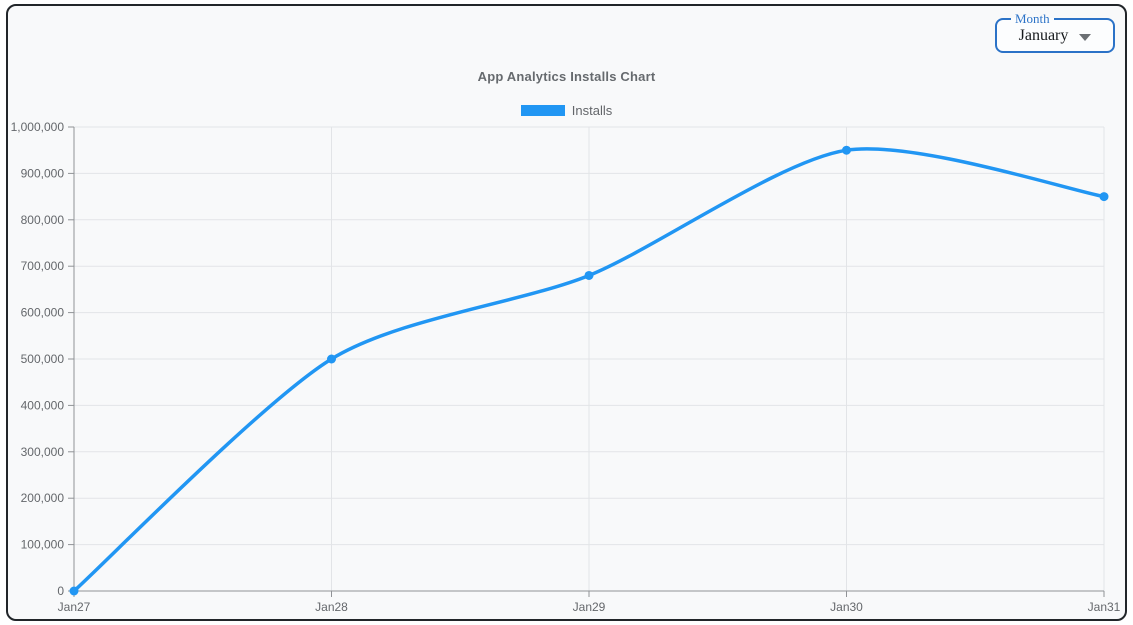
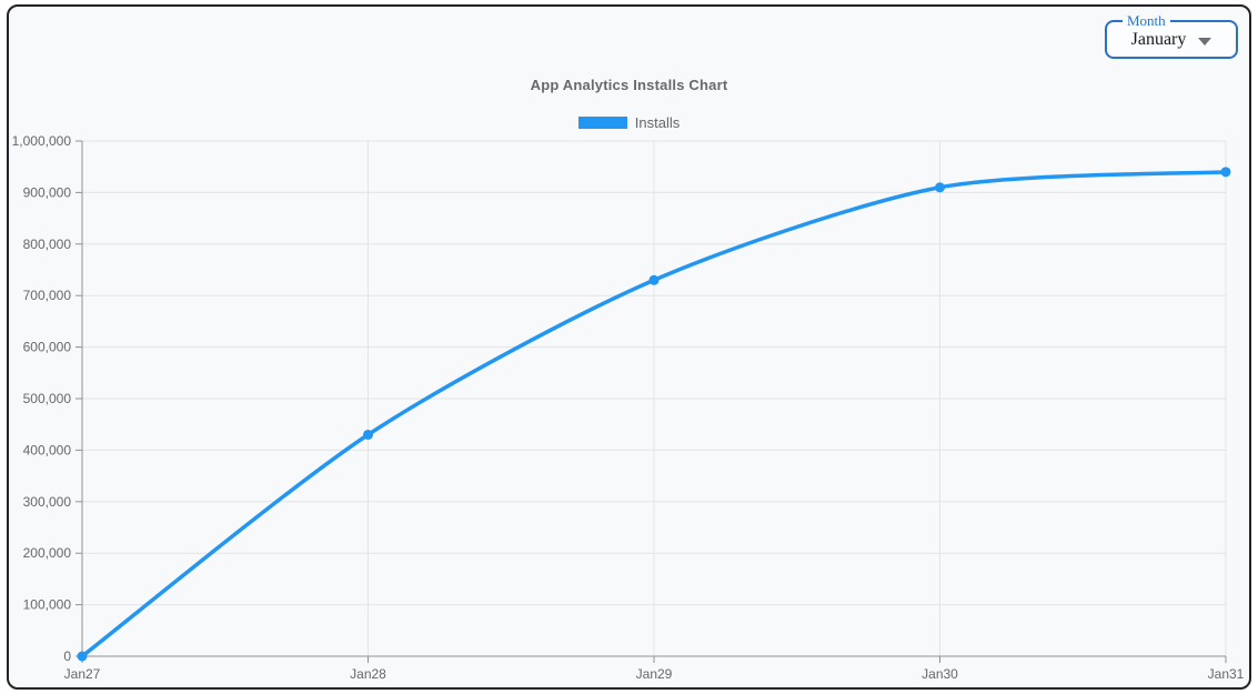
Jan28: 500000 -> 430000
Jan29: 680000 -> 730000
Jan30: 950000 -> 910000
Jan31: 850000 -> 940000
